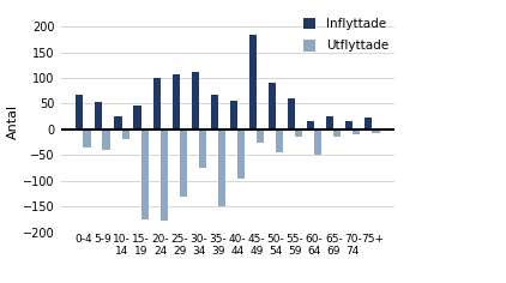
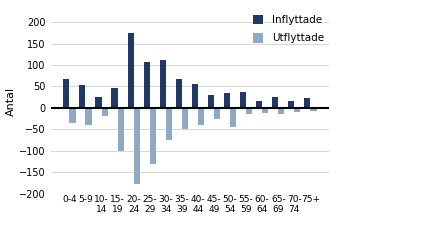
Utflyttade/15- 19: -175 -> -100
Inflyttade/20- 24: 100 -> 175
Utflyttade/35- 39: -150 -> -50
Utflyttade/40- 44: -95 -> -40
Inflyttade/45- 49: 185 -> 30
Inflyttade/50- 54: 90 -> 35
Inflyttade/55- 59: 60 -> 38
Utflyttade/60- 64: -50 -> -12
